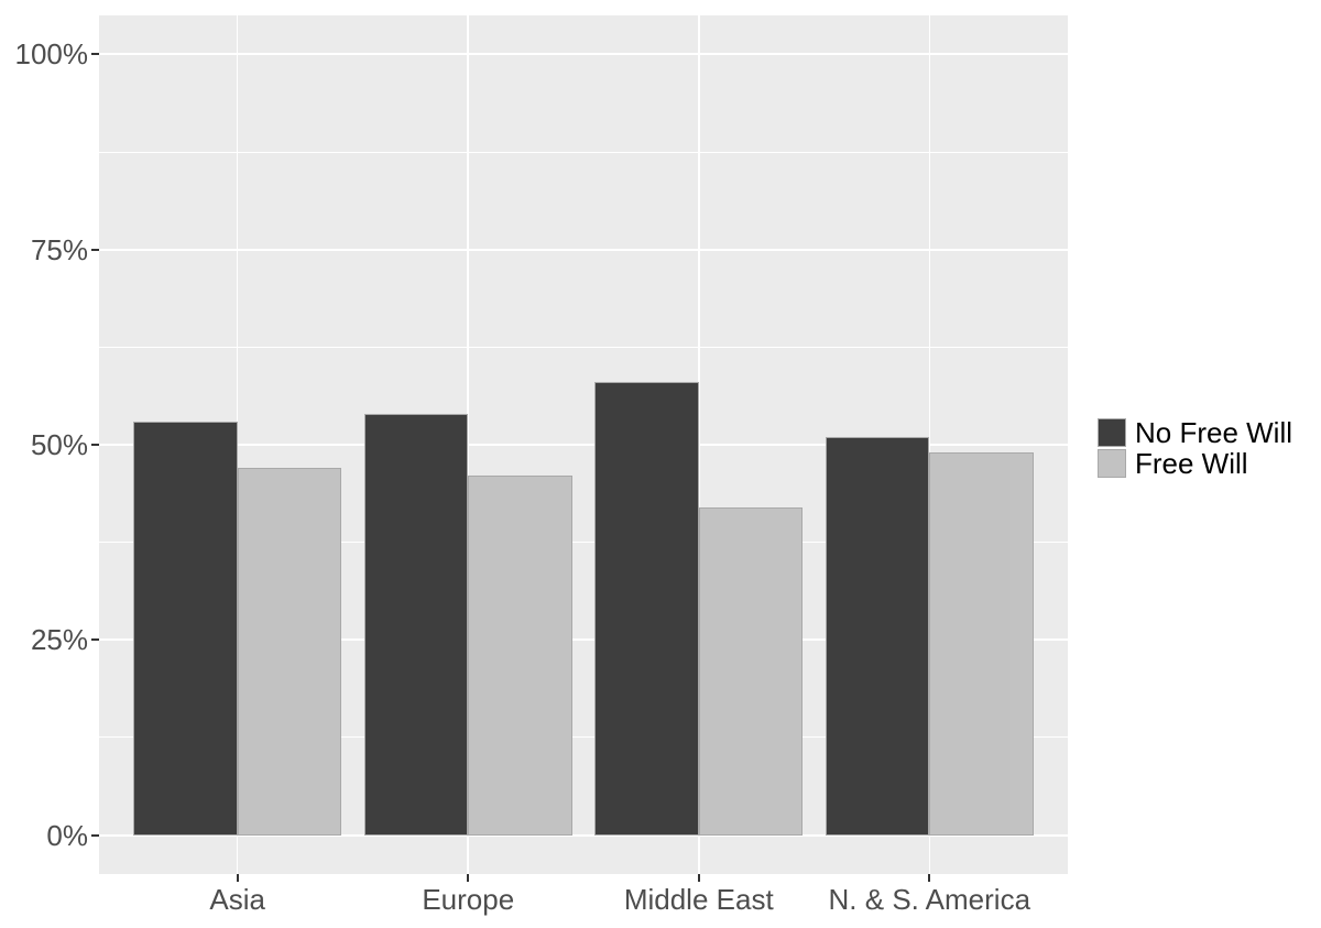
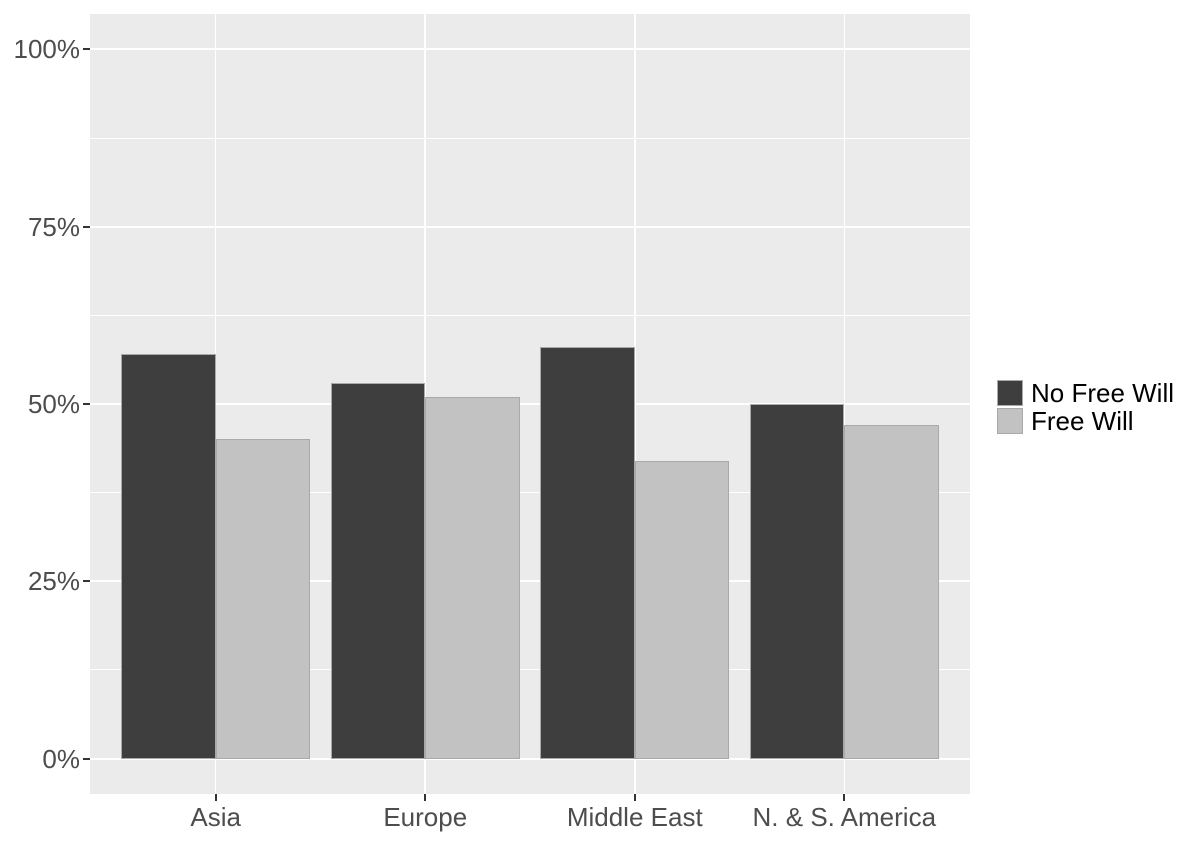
No Free Will/Asia: 53% -> 57%
Free Will/Asia: 47% -> 45%
No Free Will/Europe: 54% -> 53%
Free Will/Europe: 46% -> 51%
No Free Will/N. & S. America: 51% -> 50%
Free Will/N. & S. America: 49% -> 47%
